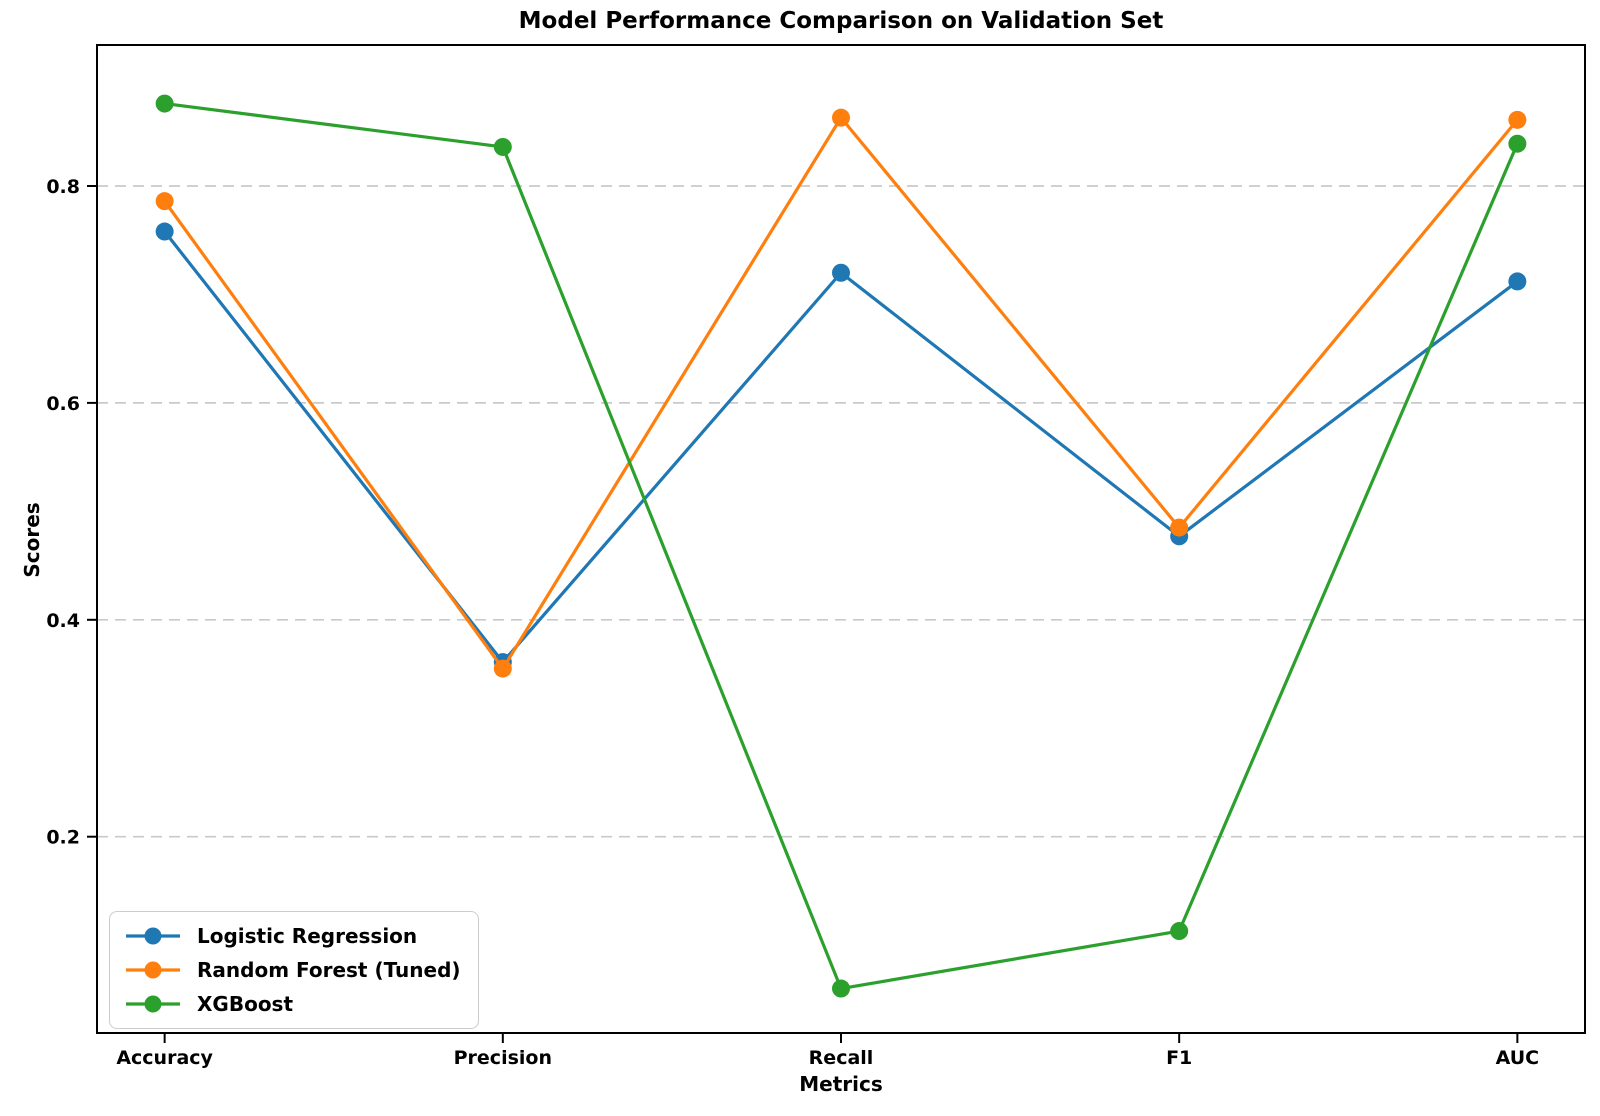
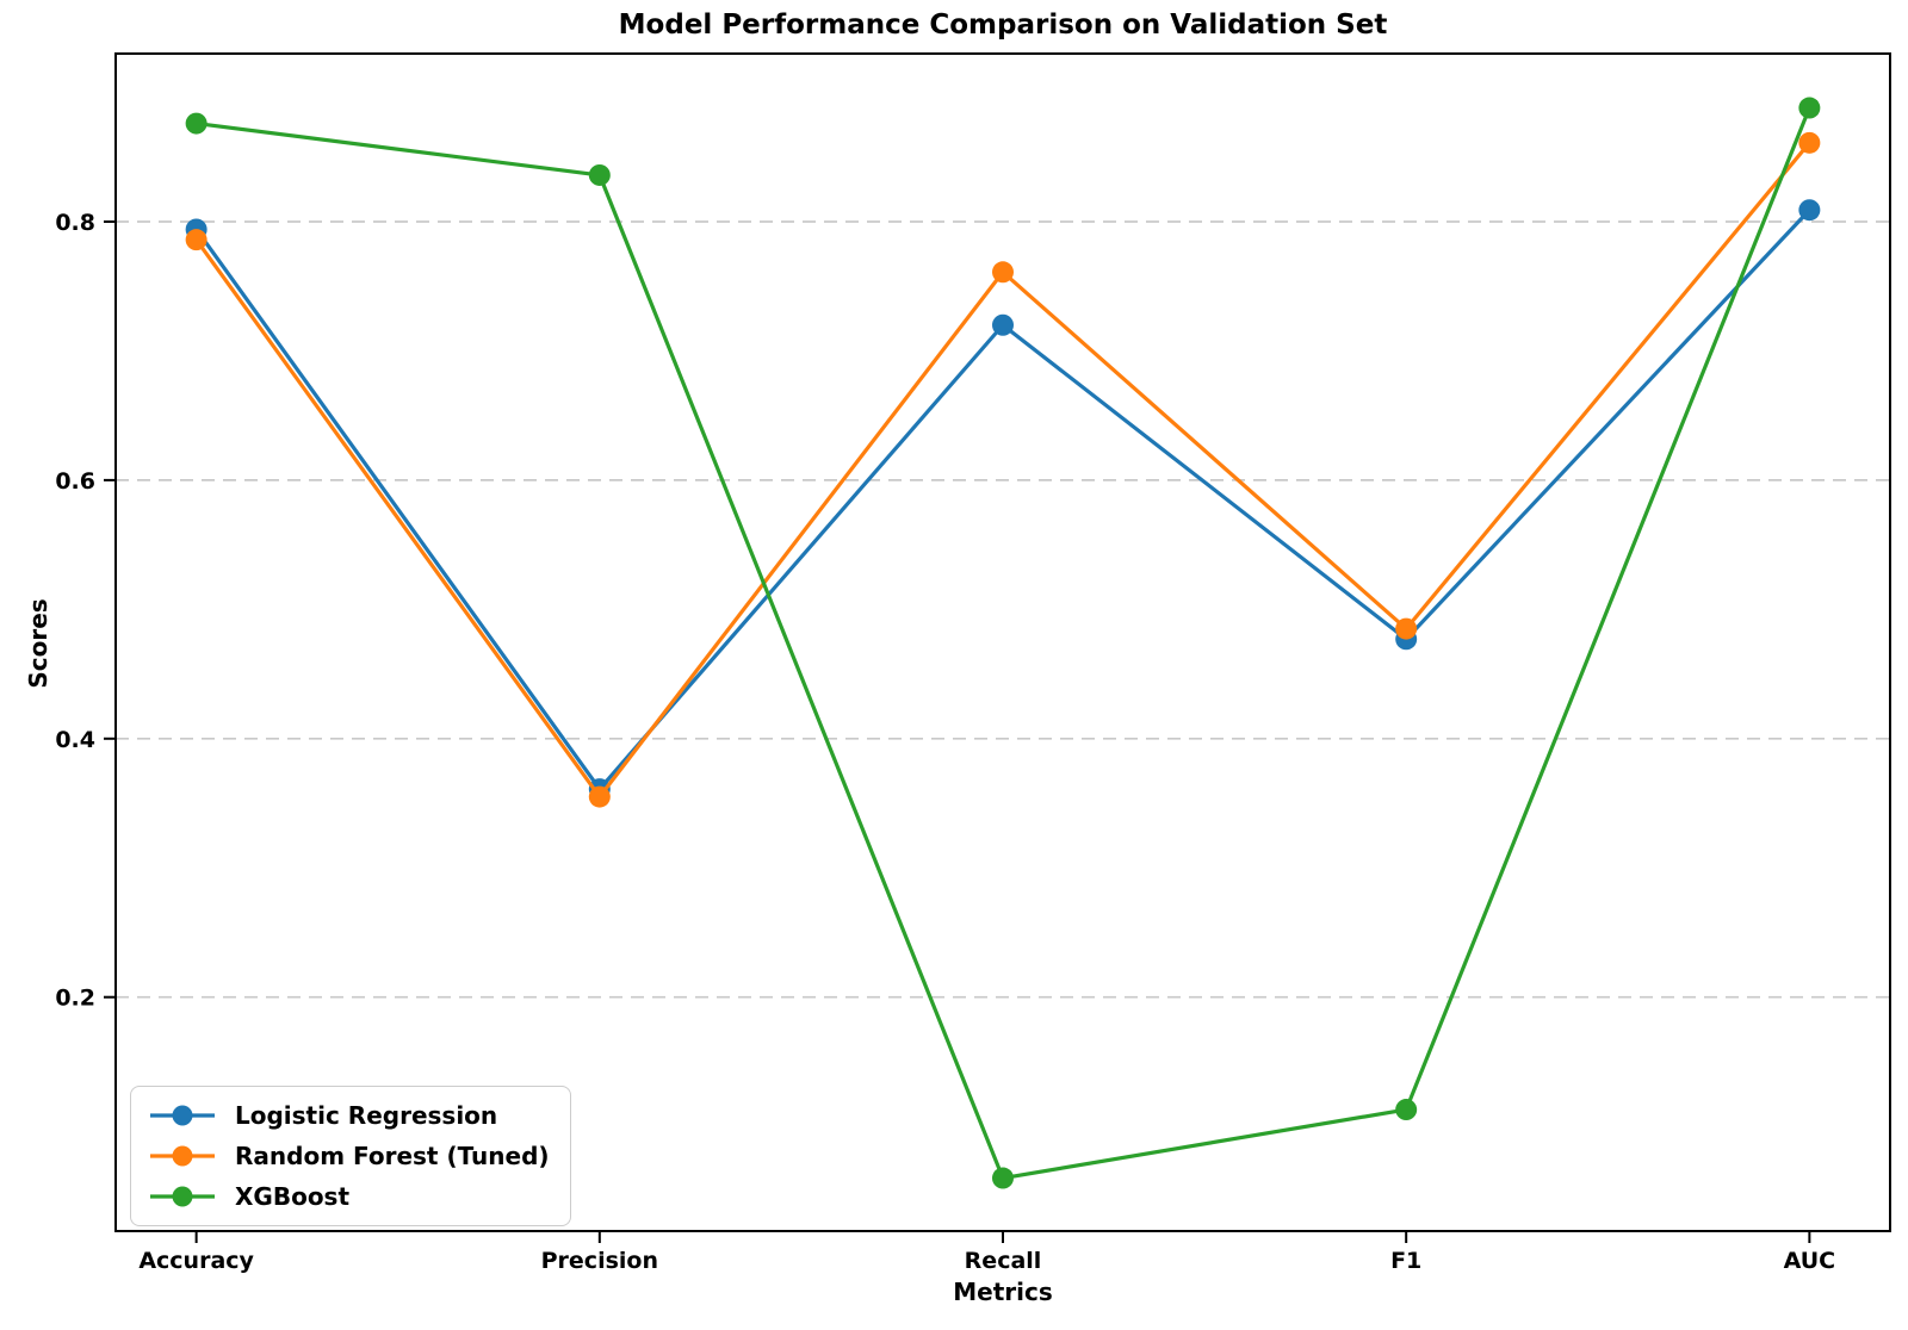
Logistic Regression/Accuracy: 0.758 -> 0.794
Random Forest (Tuned)/Recall: 0.863 -> 0.761
Logistic Regression/AUC: 0.712 -> 0.809
XGBoost/AUC: 0.839 -> 0.888
